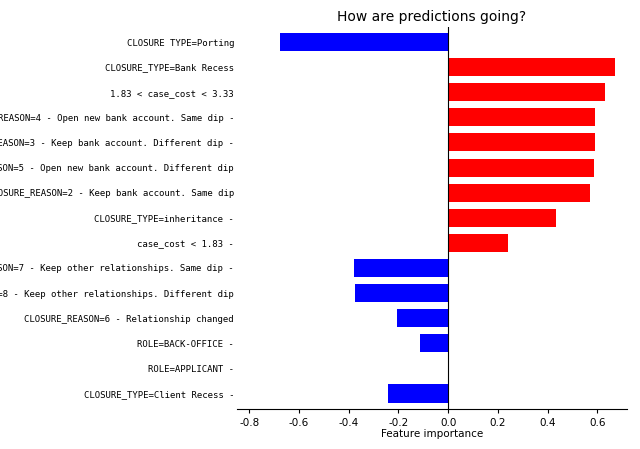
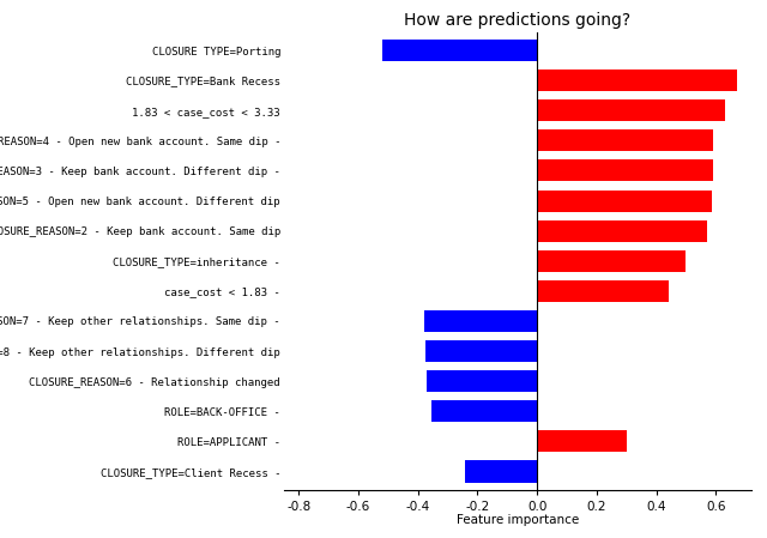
CLOSURE TYPE=Porting: -0.675 -> -0.520
CLOSURE_TYPE=inheritance -: 0.435 -> 0.500
case_cost < 1.83 -: 0.240 -> 0.440
CLOSURE_REASON=6 - Relationship changed: -0.205 -> -0.370
ROLE=BACK-OFFICE -: -0.115 -> -0.355
ROLE=APPLICANT -: 0.005 -> 0.300
